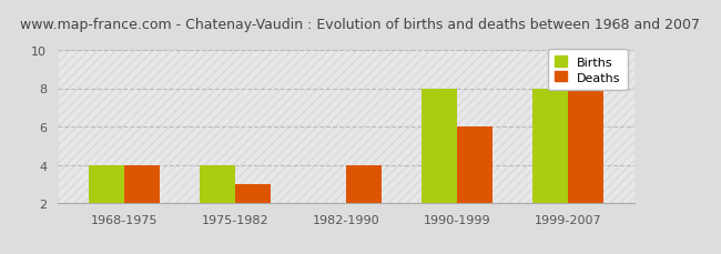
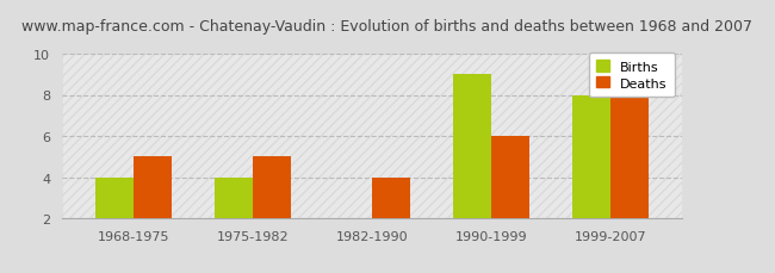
Deaths/1968-1975: 4.0 -> 5.0
Deaths/1975-1982: 3.0 -> 5.0
Births/1990-1999: 8 -> 9
